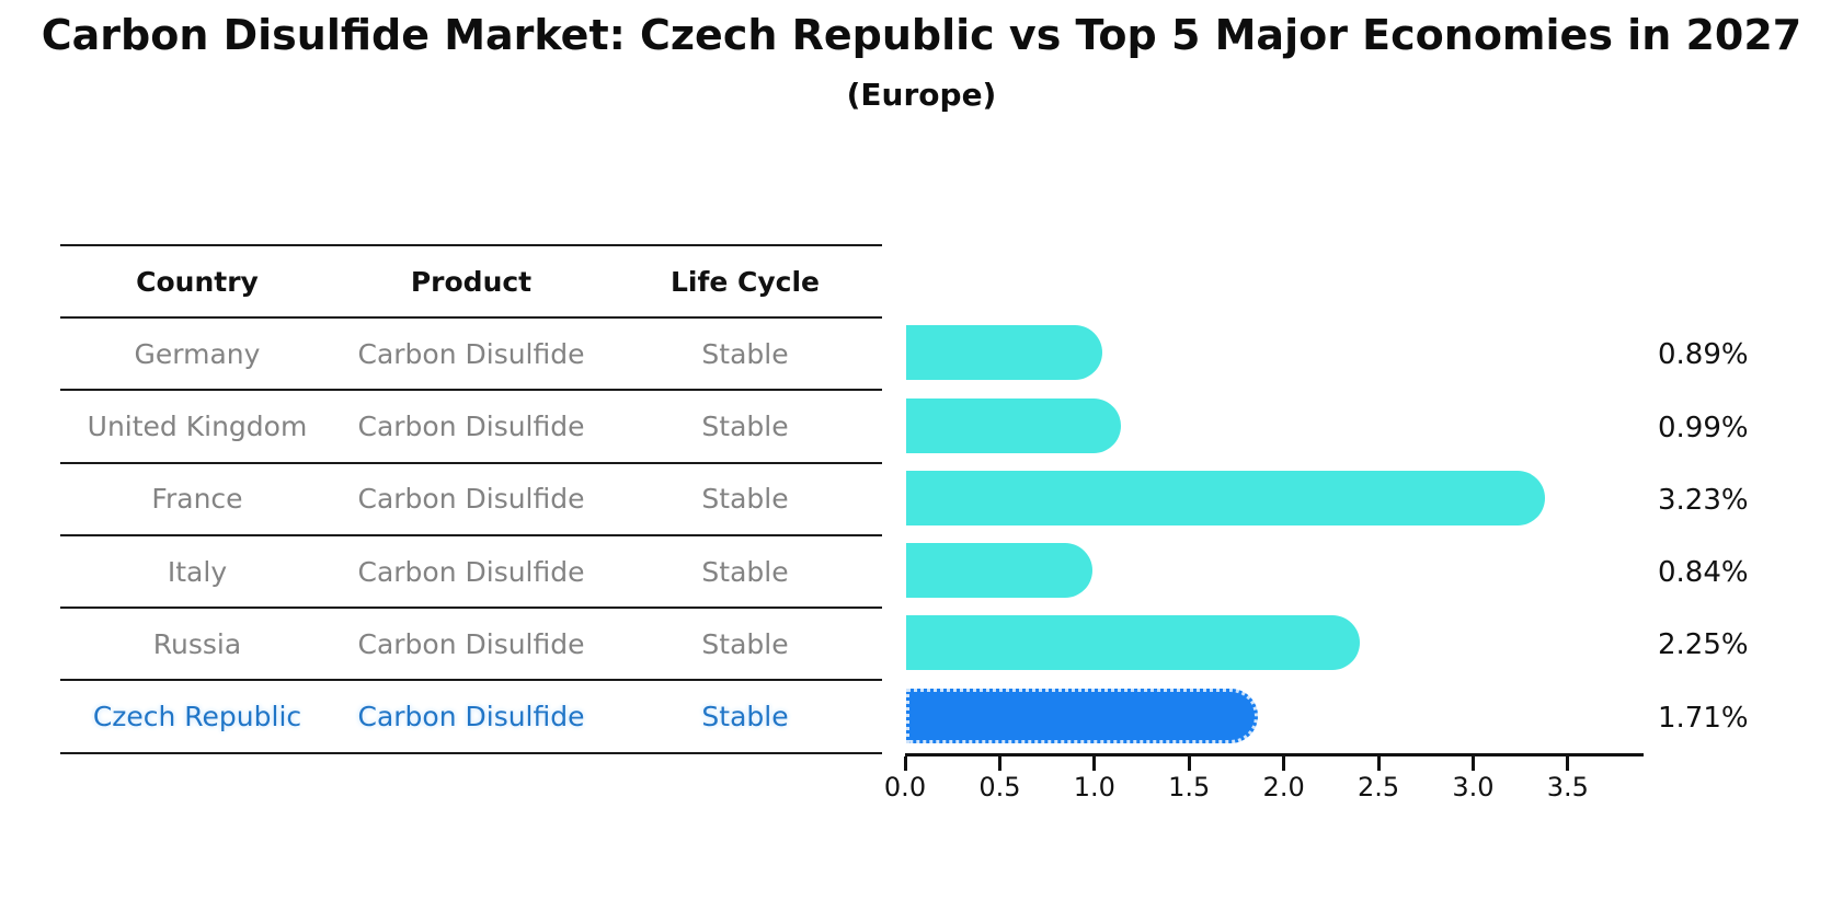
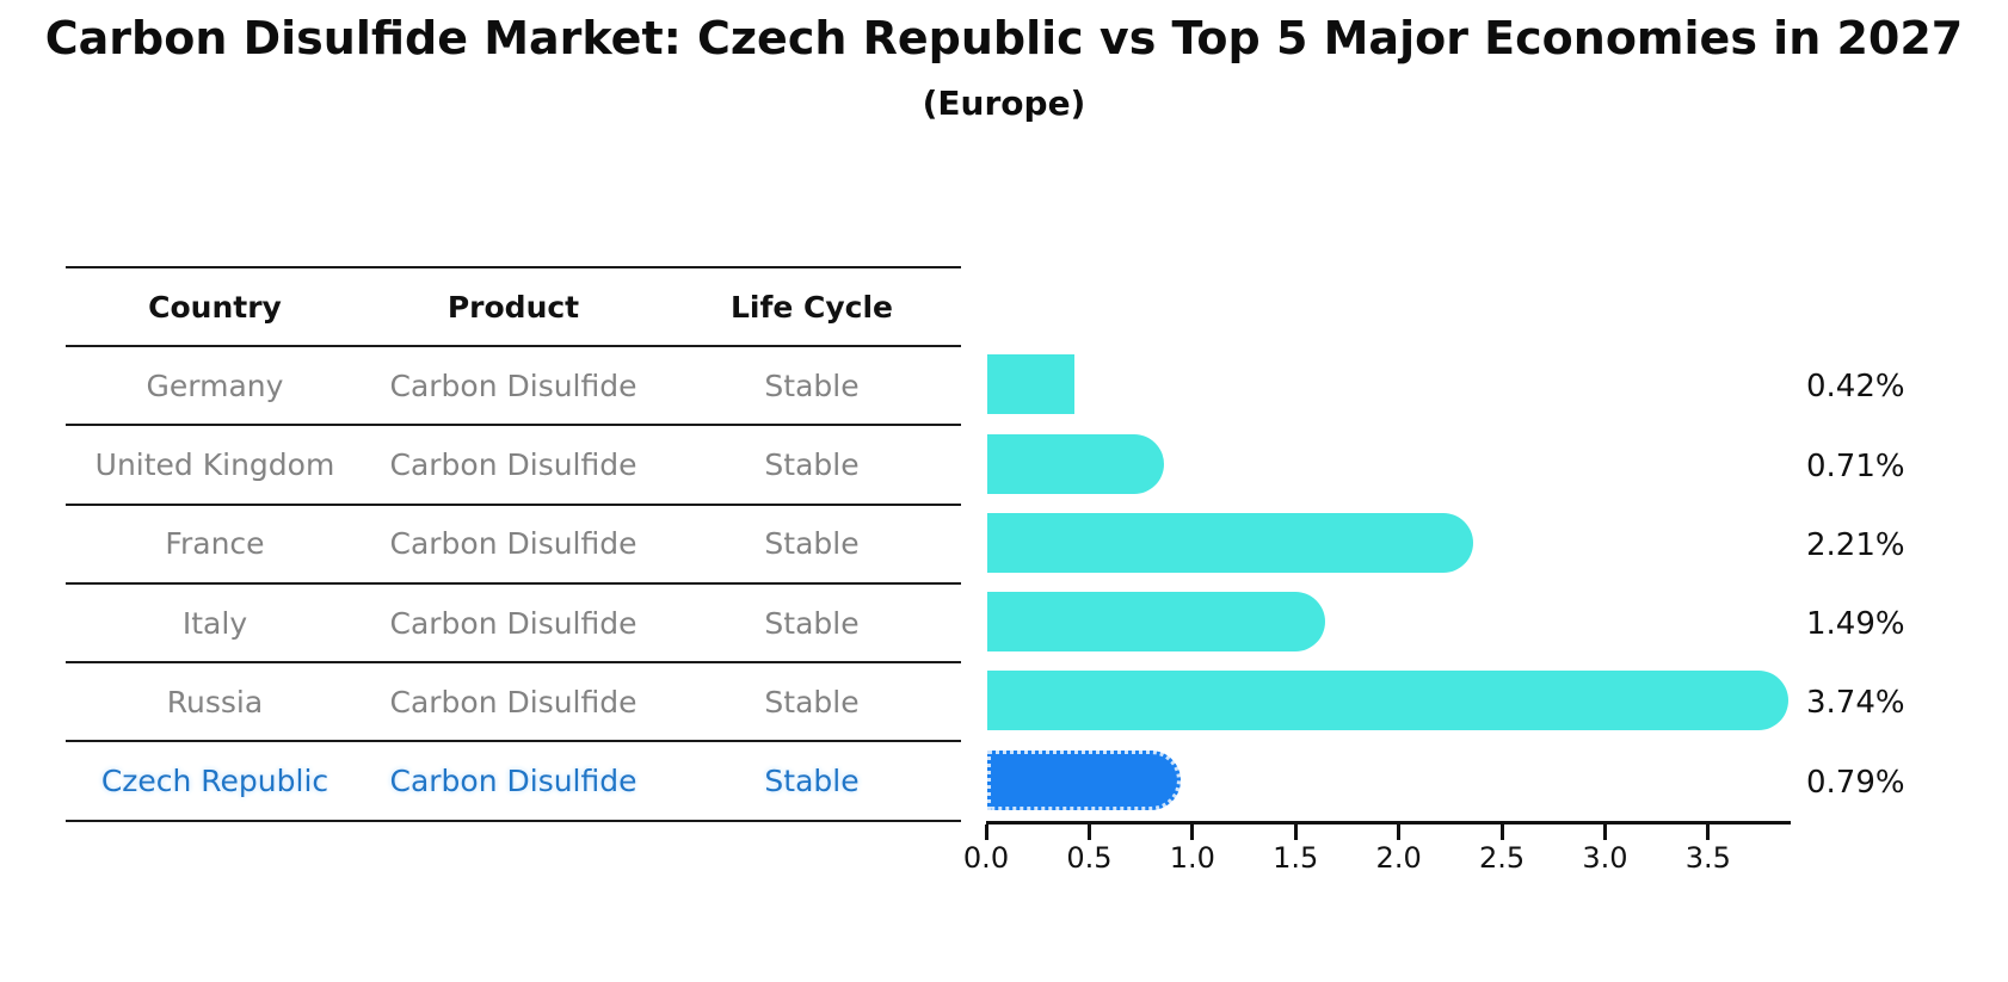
Germany: 0.89% -> 0.42%
United Kingdom: 0.99% -> 0.71%
France: 3.23% -> 2.21%
Italy: 0.84% -> 1.49%
Russia: 2.25% -> 3.74%
Czech Republic: 1.71% -> 0.79%
